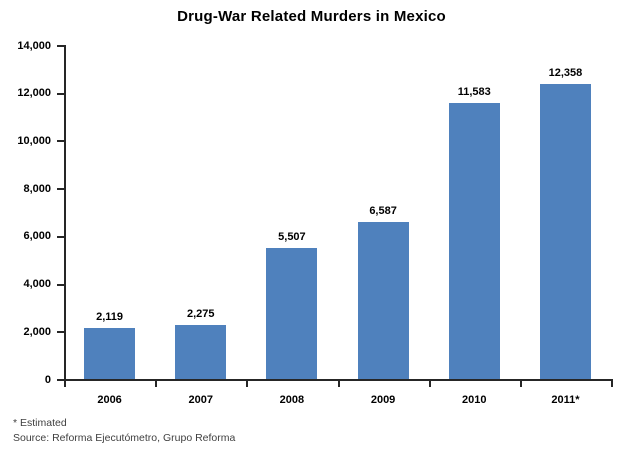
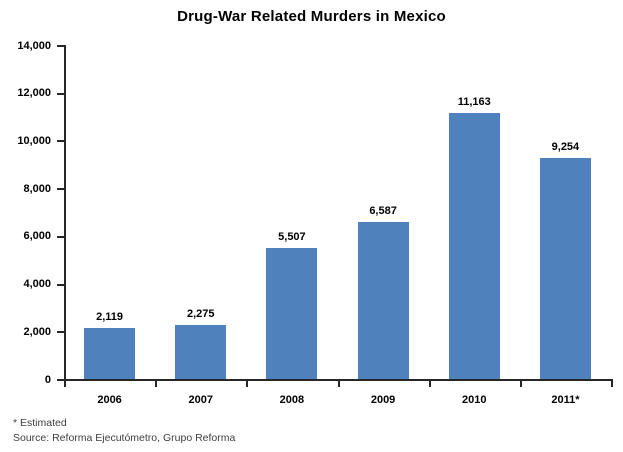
2010: 11,583 -> 11,163
2011*: 12,358 -> 9,254
